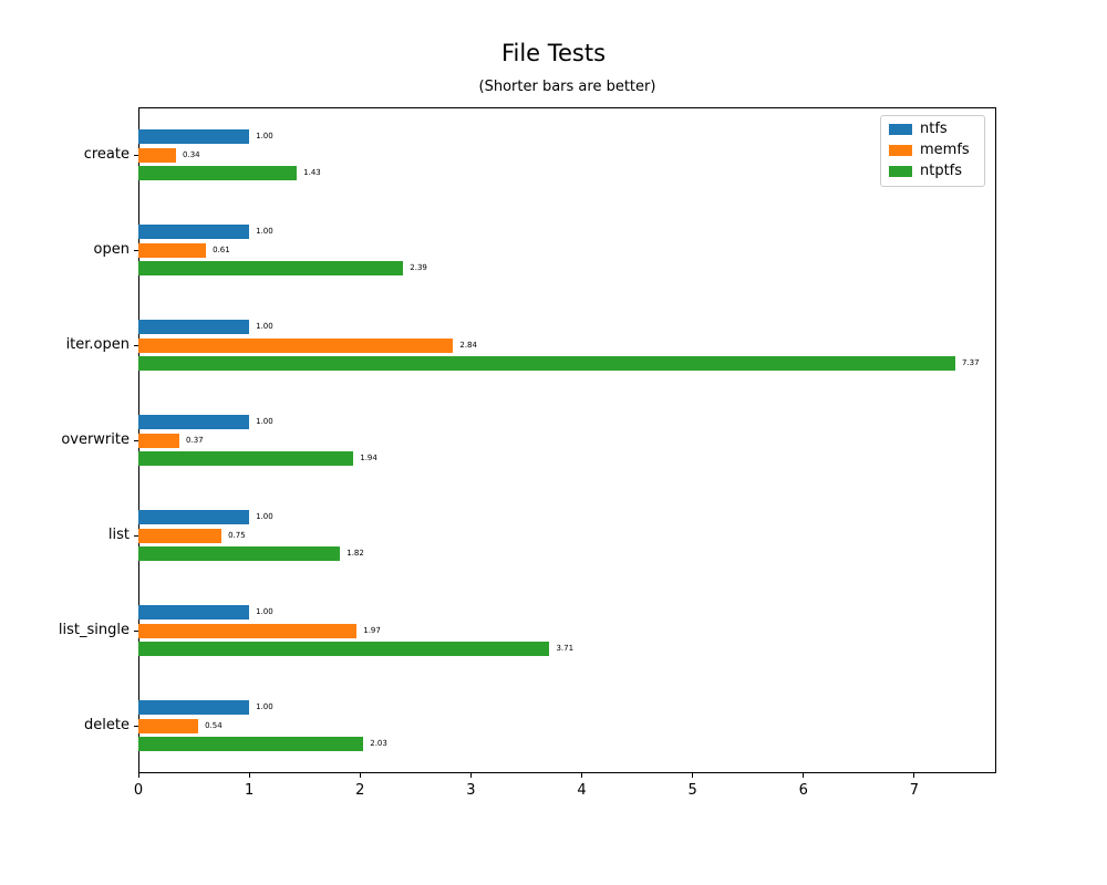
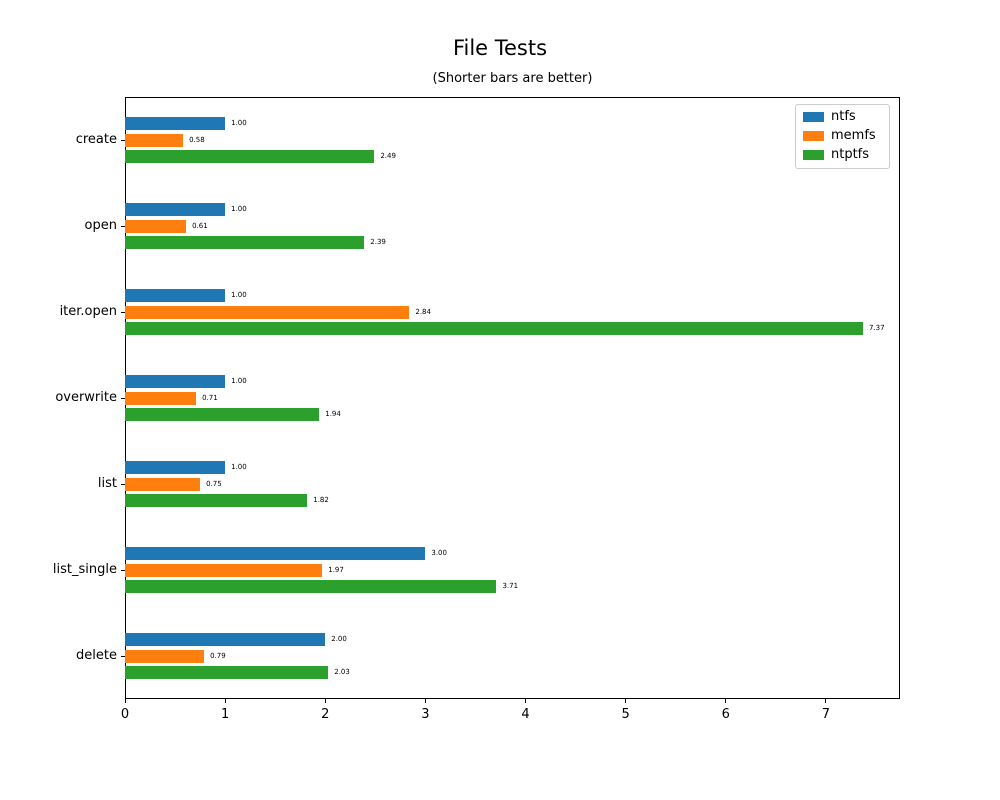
memfs/create: 0.34 -> 0.58
ntptfs/create: 1.43 -> 2.49
memfs/overwrite: 0.37 -> 0.71
ntfs/list_single: 1.00 -> 3.00
ntfs/delete: 1.00 -> 2.00
memfs/delete: 0.54 -> 0.79
